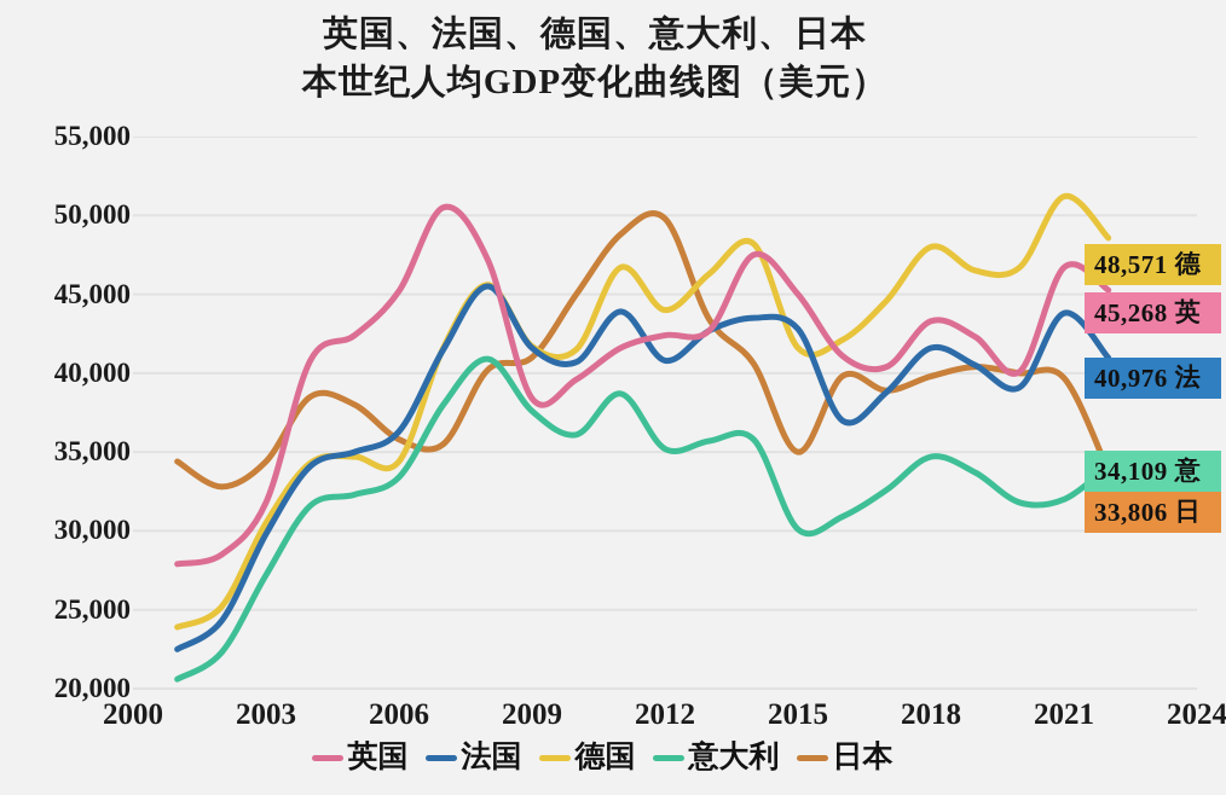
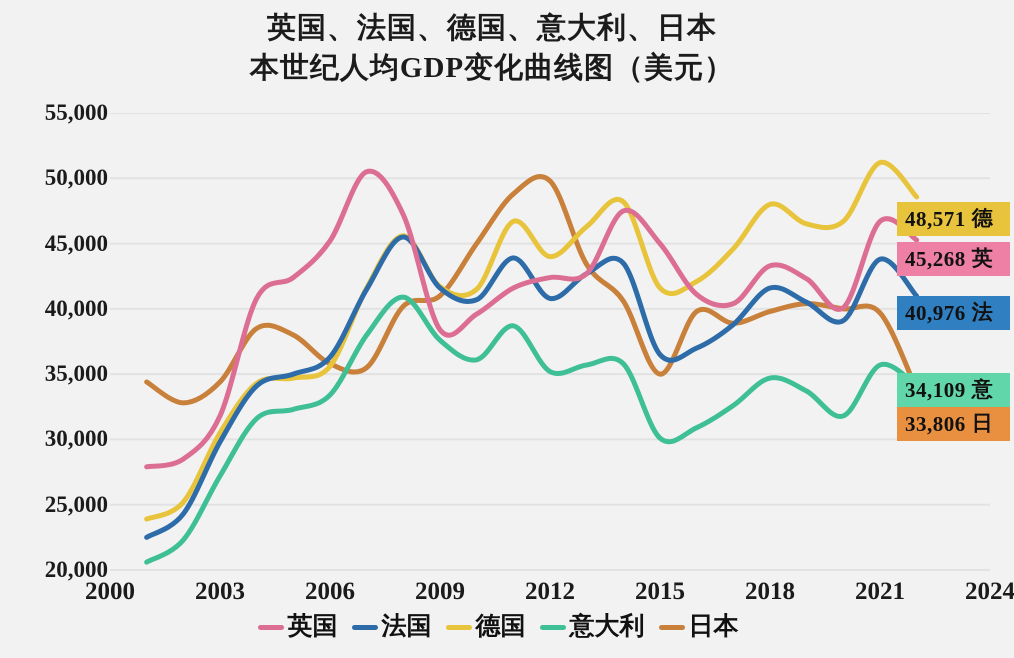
德国/2006: 34400 -> 35600
法国/2015: 42800 -> 36500
意大利/2021: 32000 -> 35700
